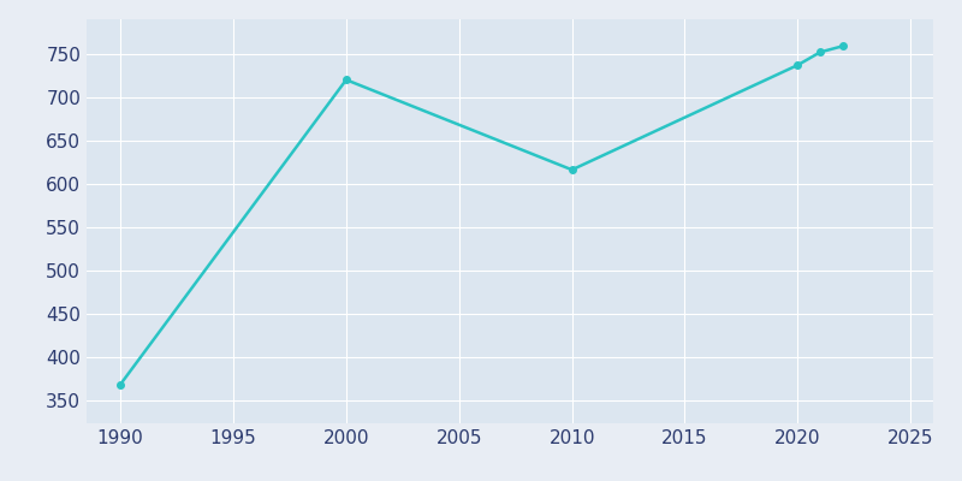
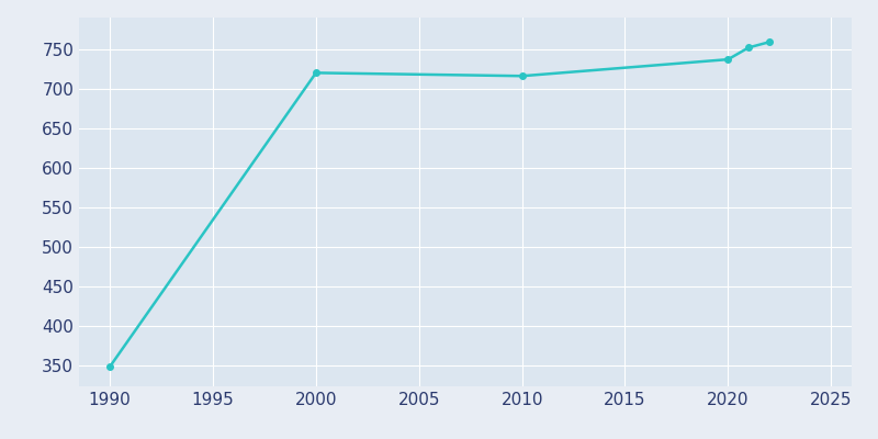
1990: 368 -> 348
2010: 616 -> 716
